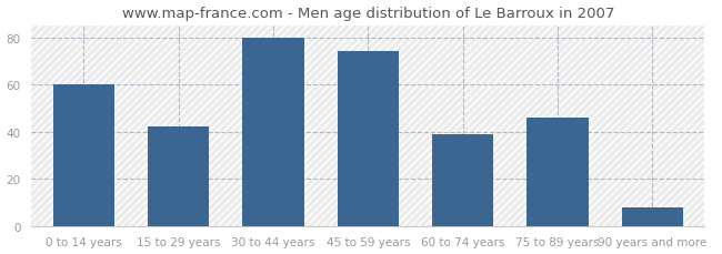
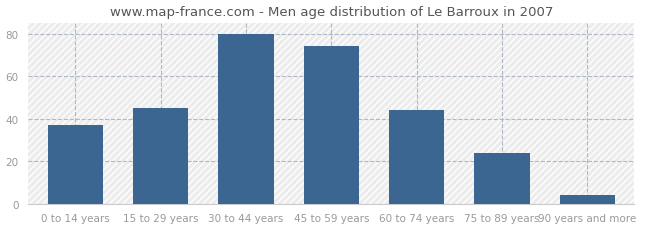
0 to 14 years: 60 -> 37
15 to 29 years: 42 -> 45
60 to 74 years: 39 -> 44
75 to 89 years: 46 -> 24
90 years and more: 8 -> 4
